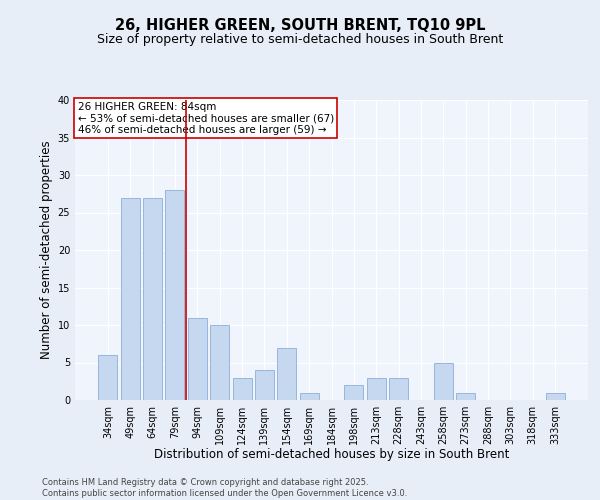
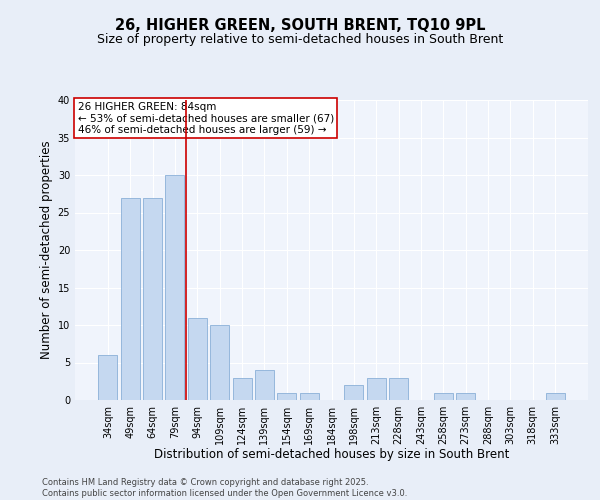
79sqm: 28 -> 30
154sqm: 7 -> 1
258sqm: 5 -> 1
